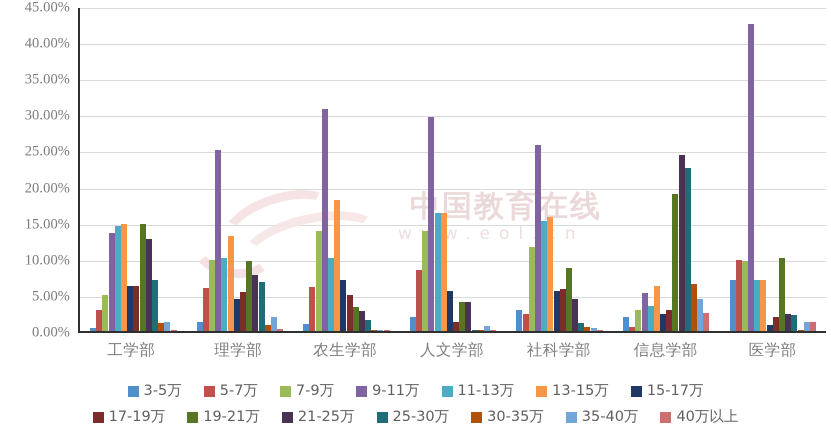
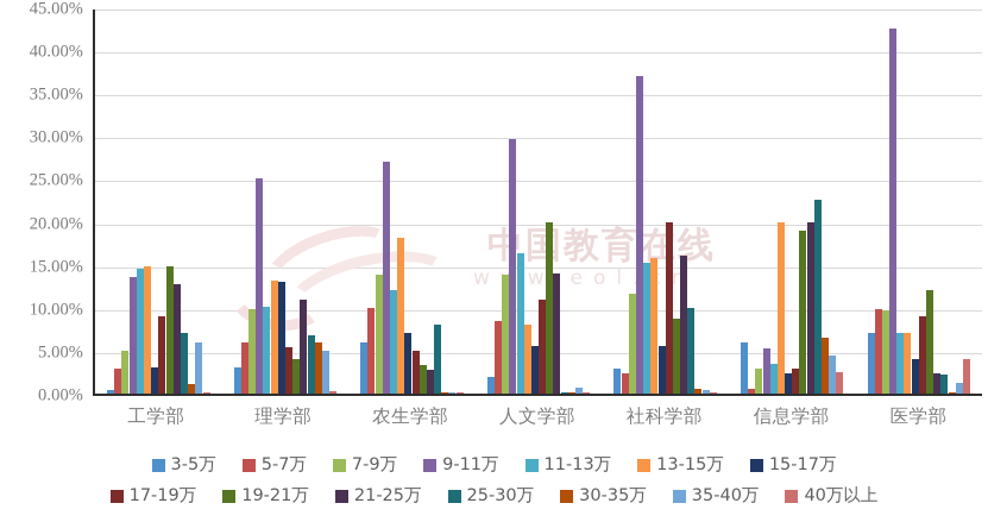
15-17万/工学部: 6% -> 3%
17-19万/工学部: 6% -> 9%
35-40万/工学部: 1% -> 6%
3-5万/理学部: 1% -> 3%
15-17万/理学部: 4% -> 13%
19-21万/理学部: 10% -> 4%
21-25万/理学部: 8% -> 11%
30-35万/理学部: 1% -> 6%
35-40万/理学部: 2% -> 5%
3-5万/农生学部: 1% -> 6%
5-7万/农生学部: 6% -> 10%
9-11万/农生学部: 31% -> 27%
11-13万/农生学部: 10% -> 12%
25-30万/农生学部: 2% -> 8%
13-15万/人文学部: 16% -> 8%
17-19万/人文学部: 1% -> 11%
19-21万/人文学部: 4% -> 20%
21-25万/人文学部: 4% -> 14%
9-11万/社科学部: 26% -> 37%
17-19万/社科学部: 6% -> 20%
21-25万/社科学部: 4% -> 16%
25-30万/社科学部: 1% -> 10%
3-5万/信息学部: 2% -> 6%
13-15万/信息学部: 6% -> 20%
21-25万/信息学部: 24% -> 20%
15-17万/医学部: 1% -> 4%
17-19万/医学部: 2% -> 9%
19-21万/医学部: 10% -> 12%
40万以上/医学部: 1% -> 4%
